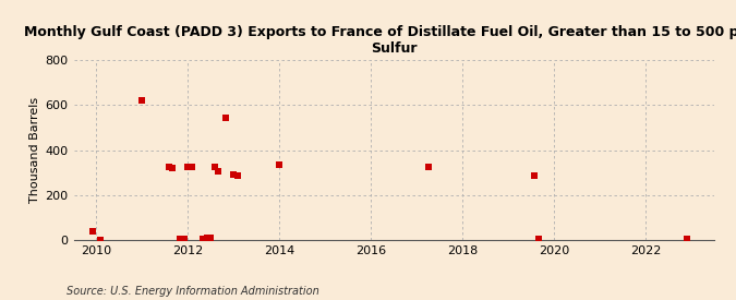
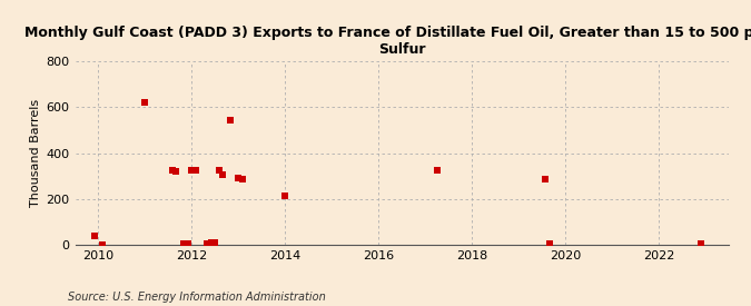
2014: 335 -> 215
